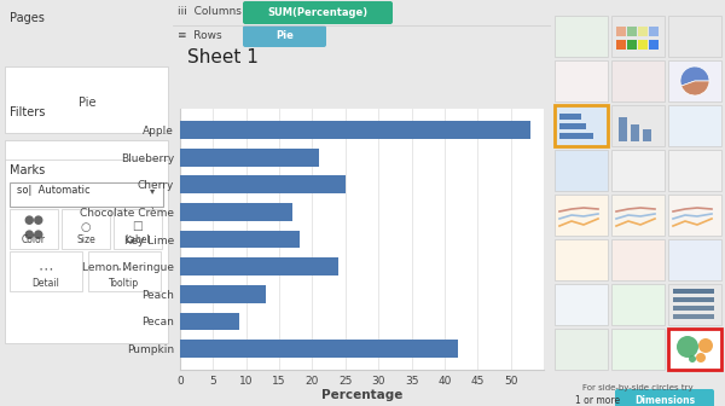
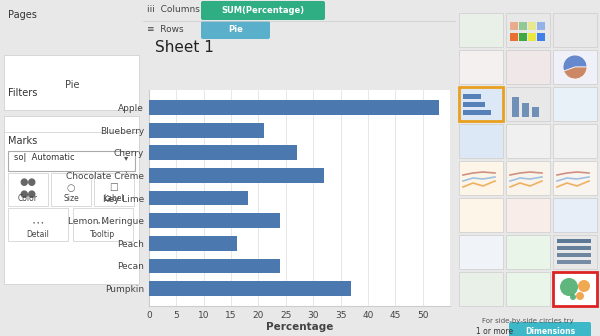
Pie/Cherry: 25 -> 27
Pie/Chocolate Crème: 17 -> 32
Pie/Peach: 13 -> 16
Pie/Pecan: 9 -> 24
Pie/Pumpkin: 42 -> 37
